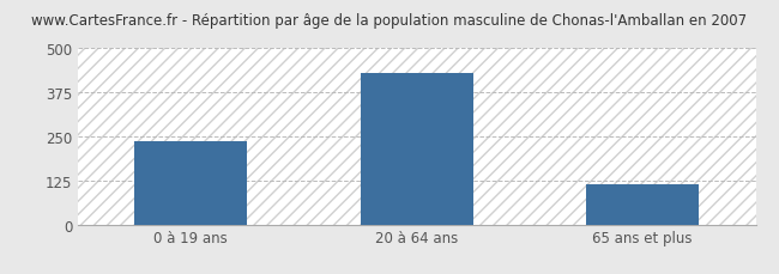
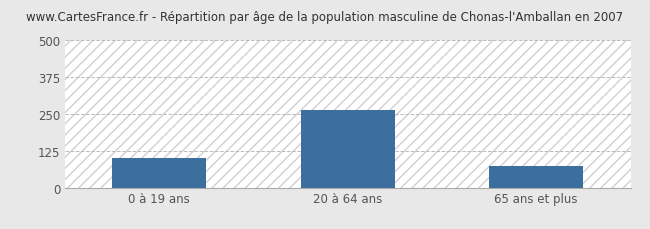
0 à 19 ans: 235 -> 100
20 à 64 ans: 430 -> 265
65 ans et plus: 115 -> 75
